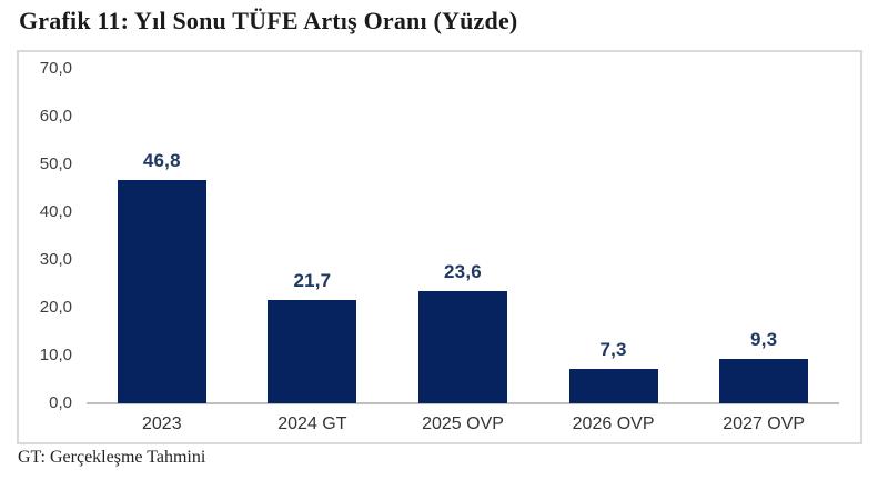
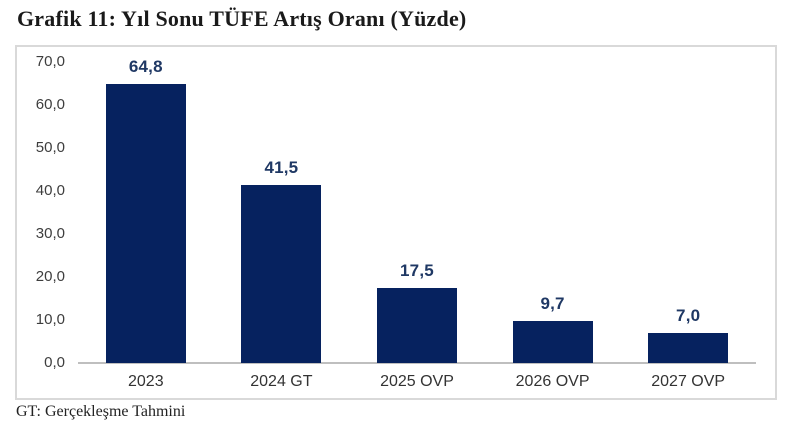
2023: 46,8 -> 64,8
2024 GT: 21,7 -> 41,5
2025 OVP: 23,6 -> 17,5
2026 OVP: 7,3 -> 9,7
2027 OVP: 9,3 -> 7,0
